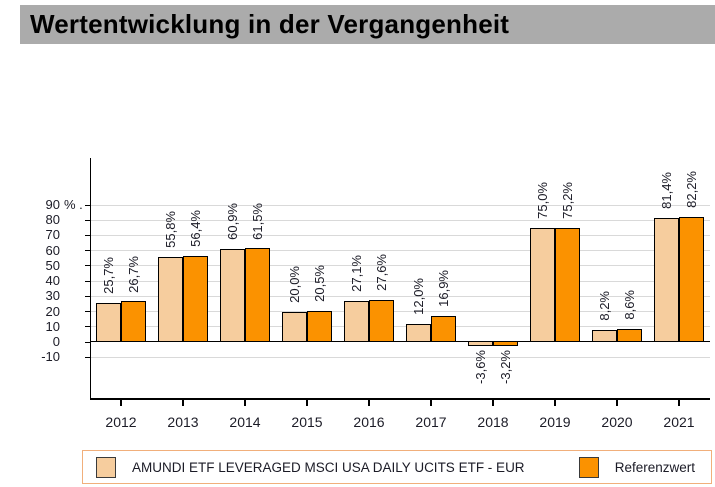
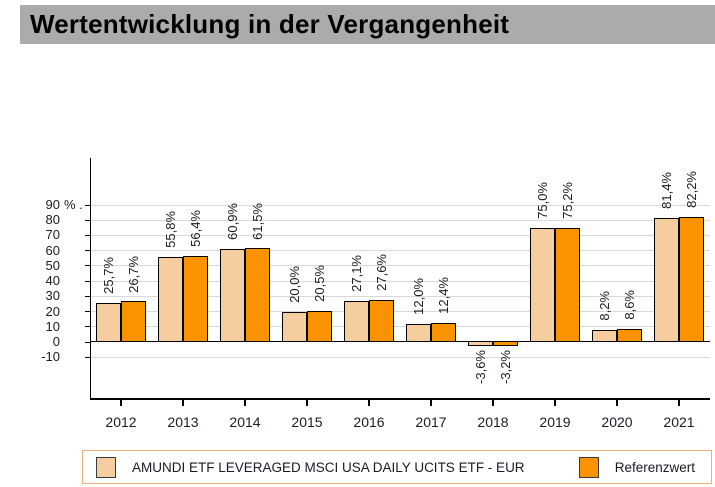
Referenzwert/2017: 16,9% -> 12,4%
